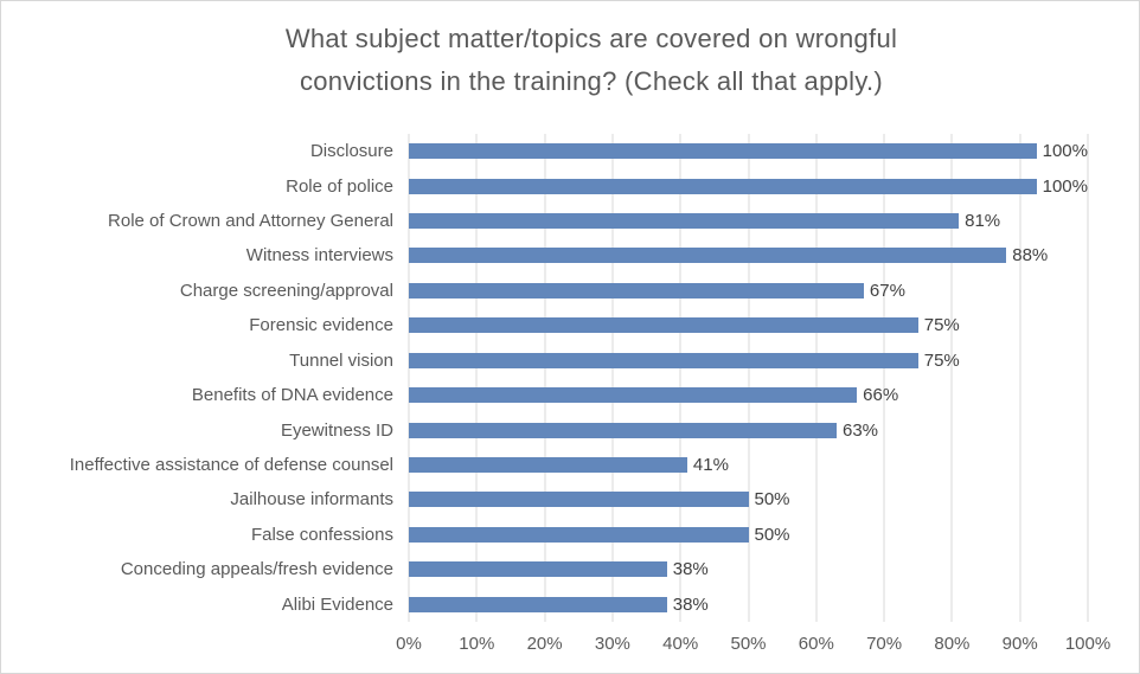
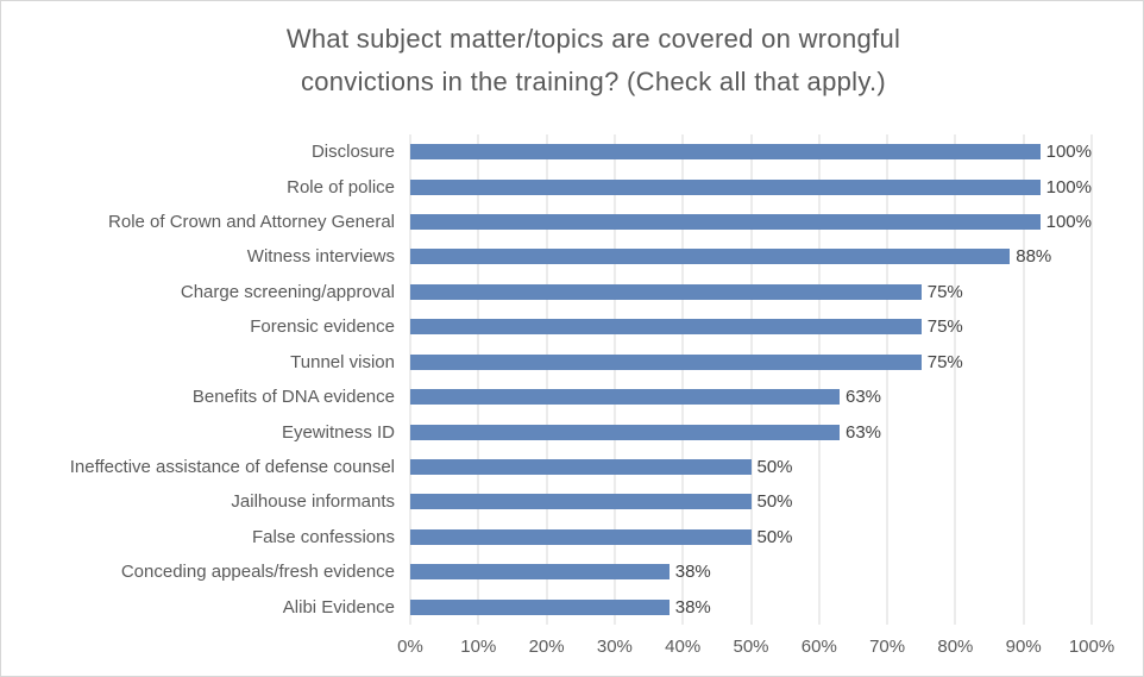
Role of Crown and Attorney General: 81% -> 100%
Charge screening/approval: 67% -> 75%
Benefits of DNA evidence: 66% -> 63%
Ineffective assistance of defense counsel: 41% -> 50%
